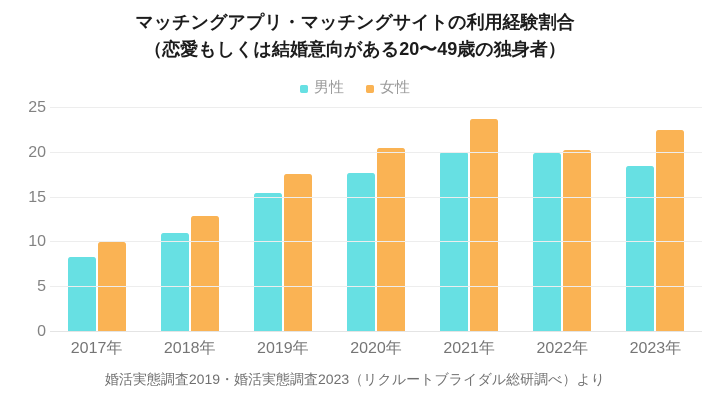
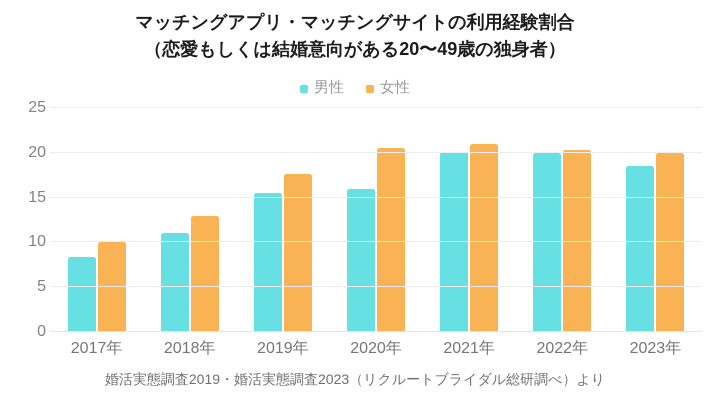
男性/2020年: 18 -> 16
女性/2021年: 24 -> 21
女性/2023年: 23 -> 20
